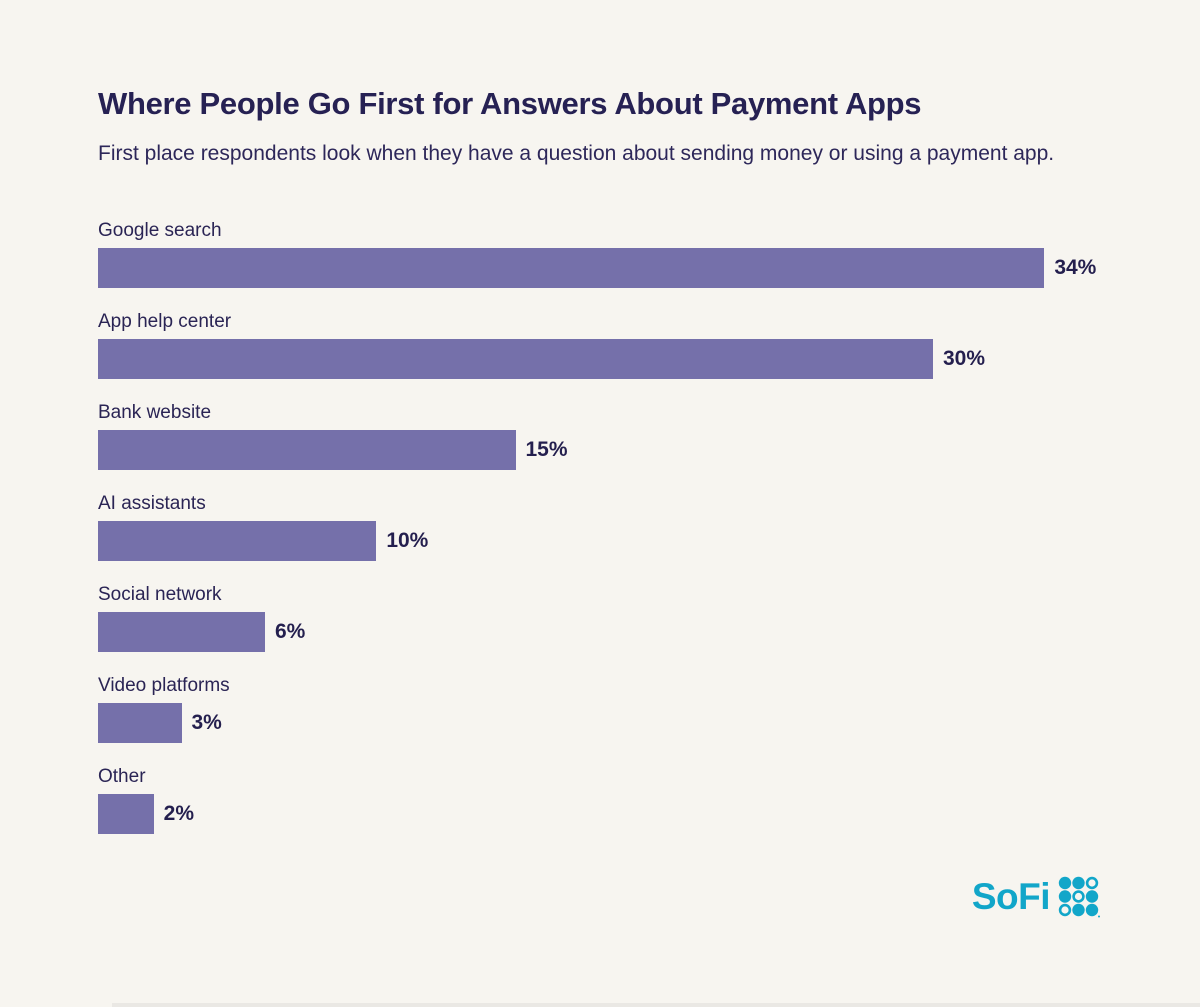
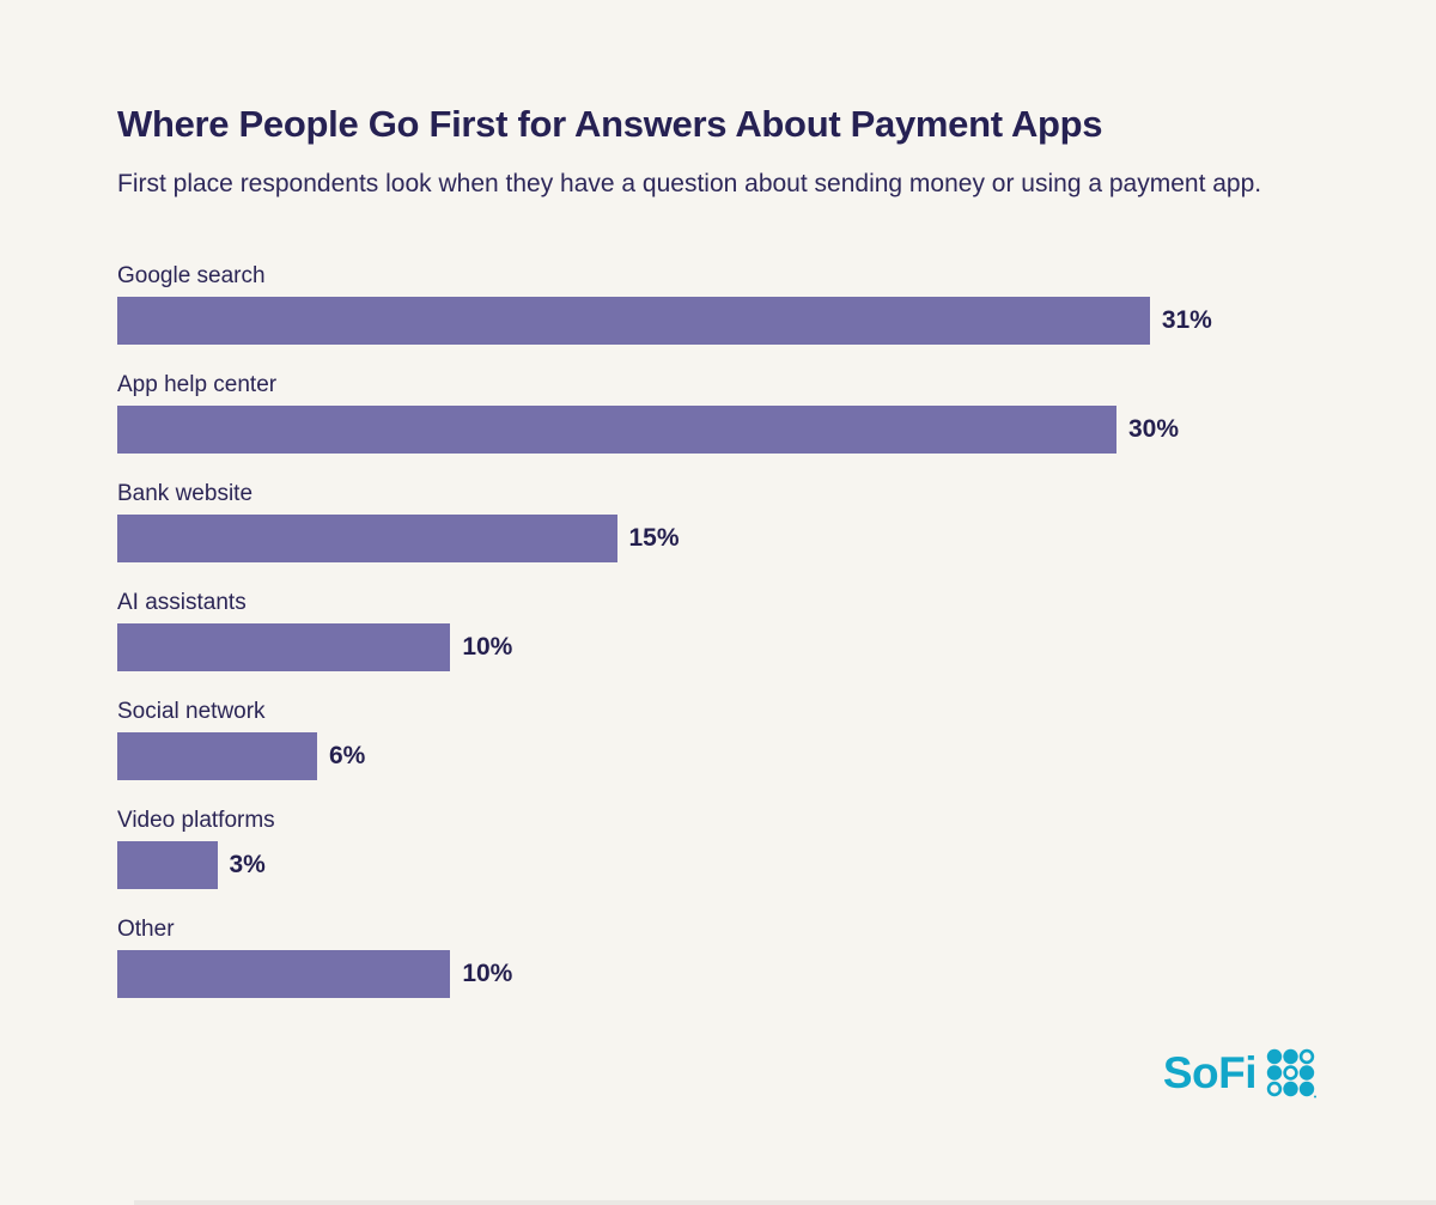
Google search: 34% -> 31%
Other: 2% -> 10%
